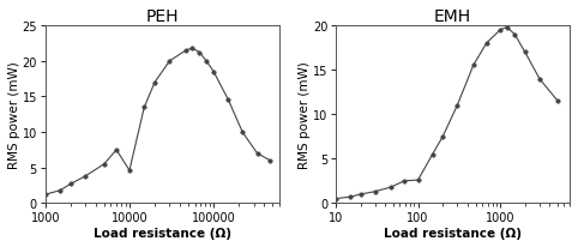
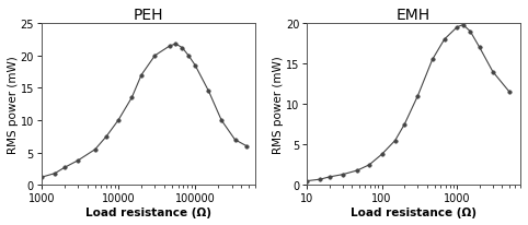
PEH/10000: 4.6 -> 10.0
EMH/100: 2.6 -> 3.8
